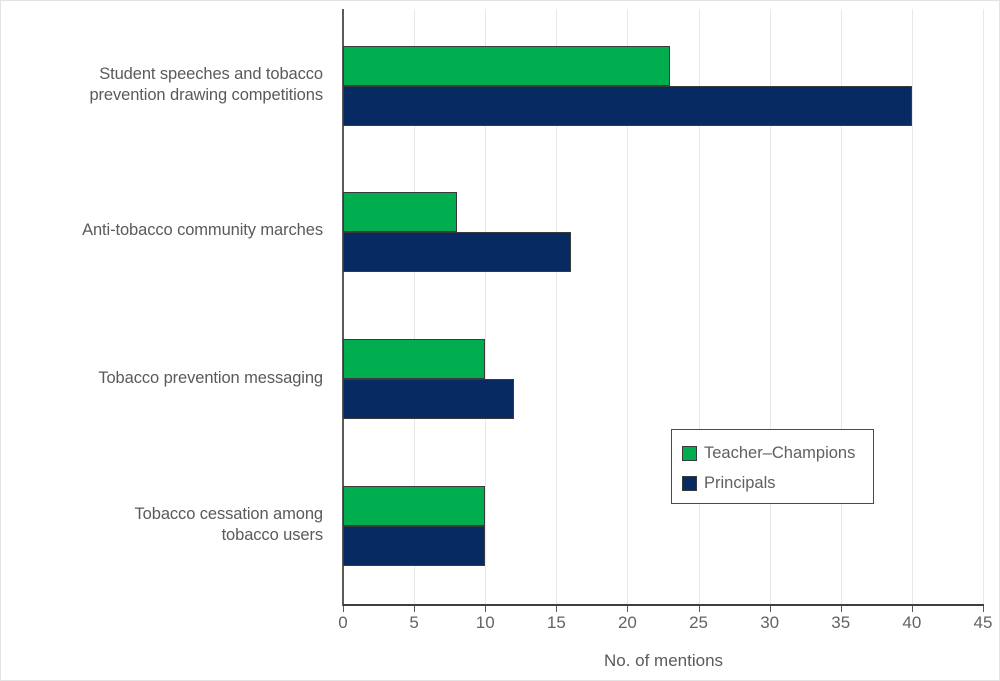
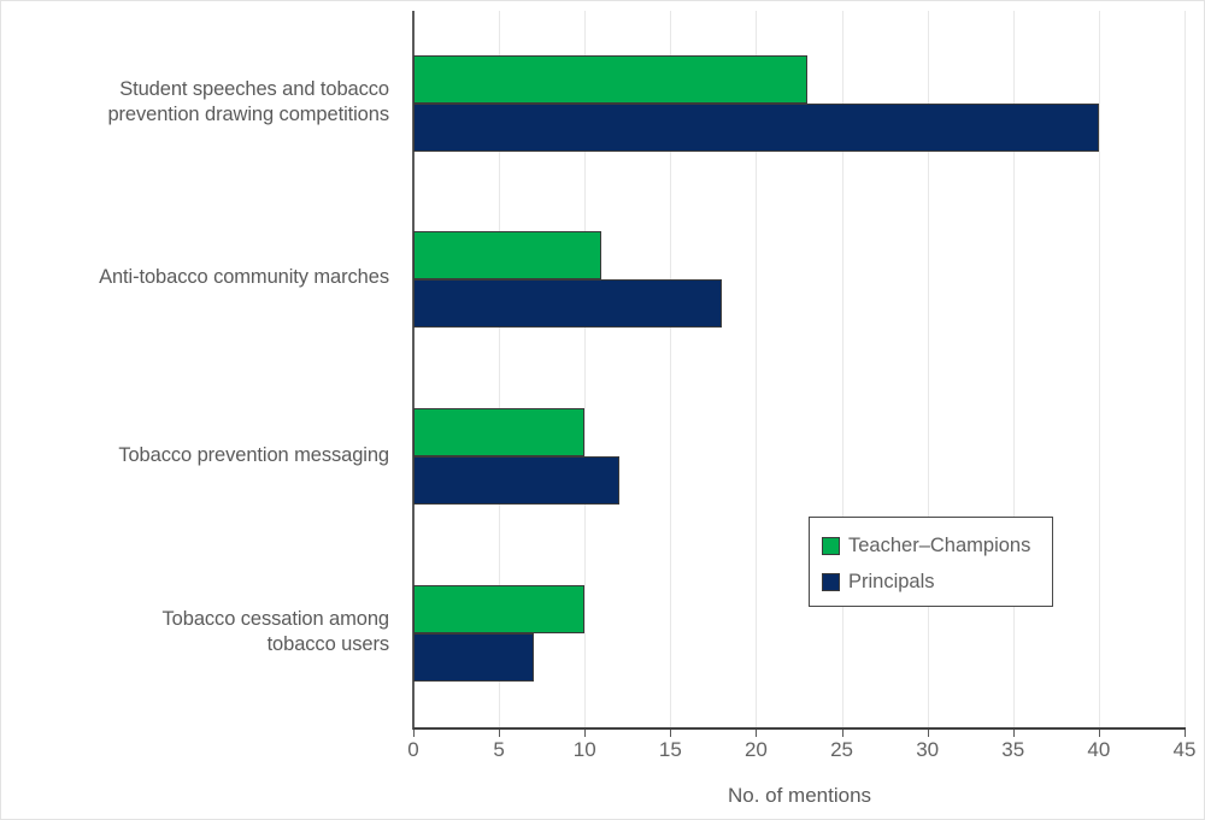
Teacher–Champions/Anti-tobacco community marches: 8 -> 11
Principals/Anti-tobacco community marches: 16 -> 18
Principals/Tobacco cessation among tobacco users: 10 -> 7
